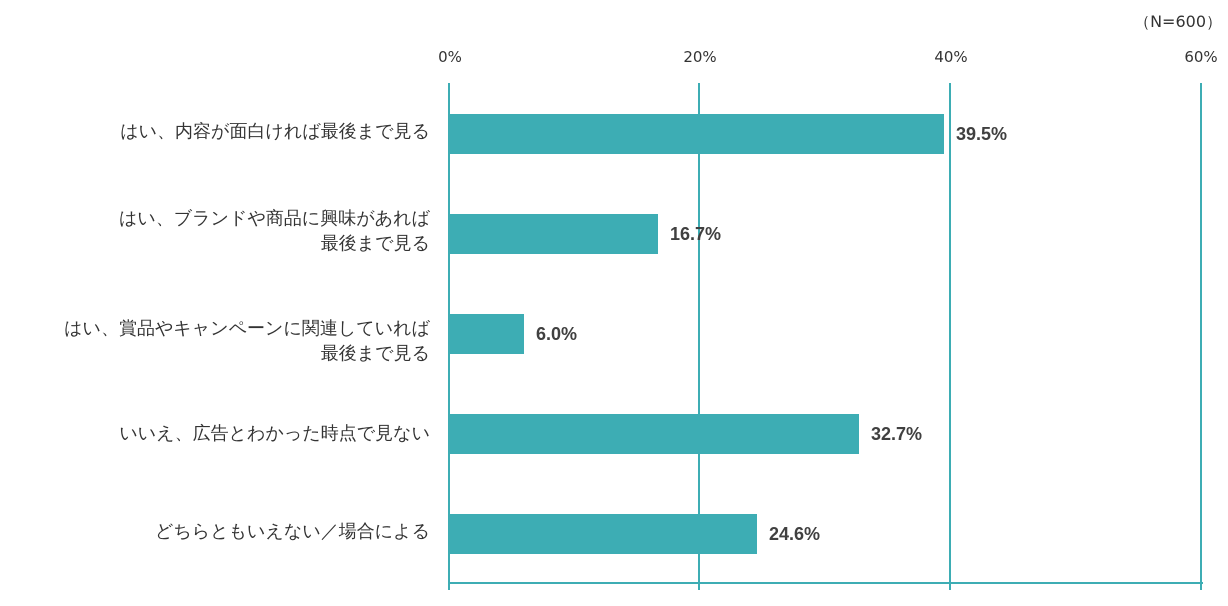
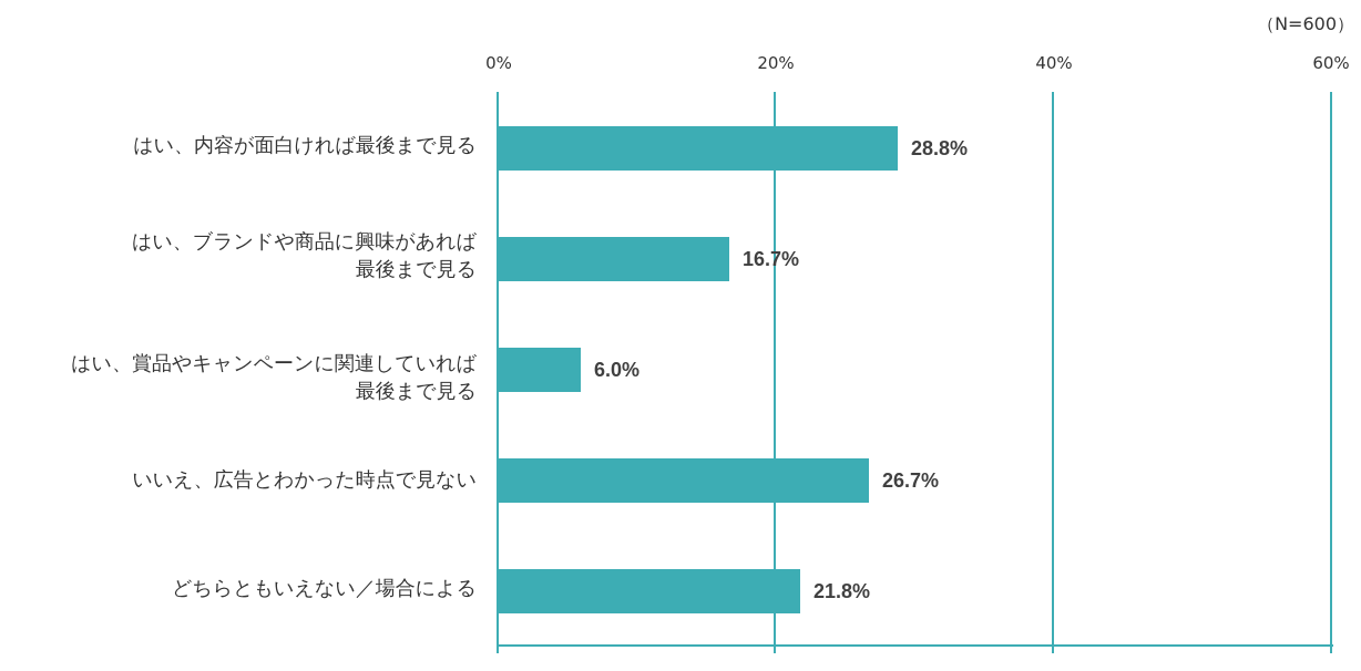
はい、内容が面白ければ最後まで見る: 39.5% -> 28.8%
いいえ、広告とわかった時点で見ない: 32.7% -> 26.7%
どちらともいえない／場合による: 24.6% -> 21.8%
